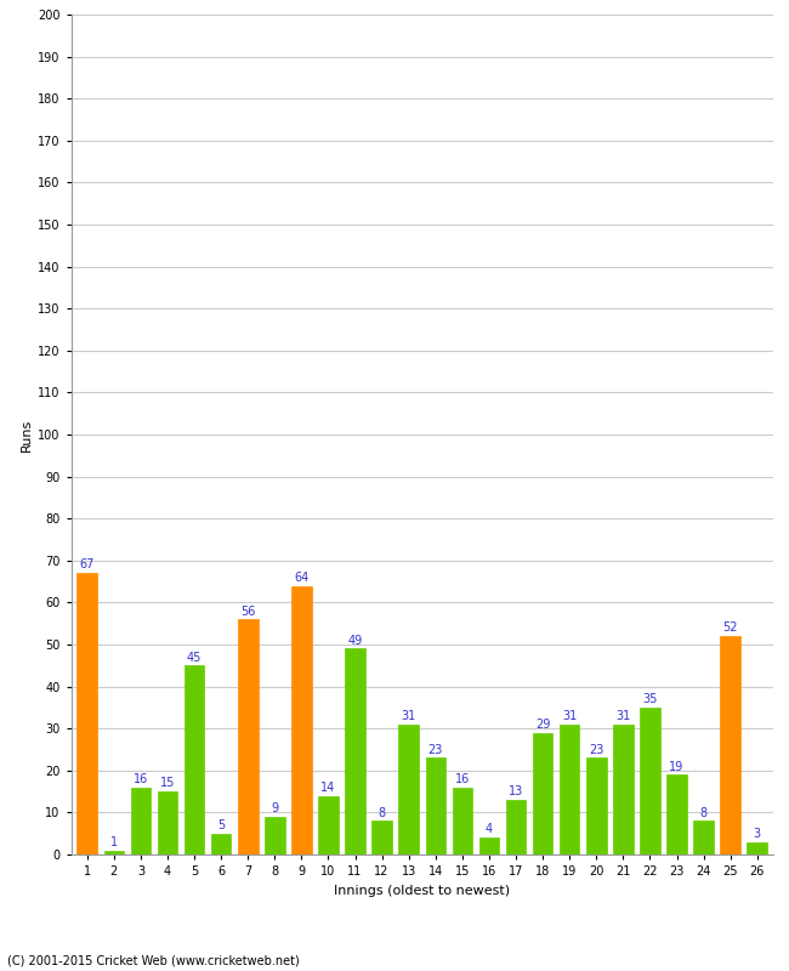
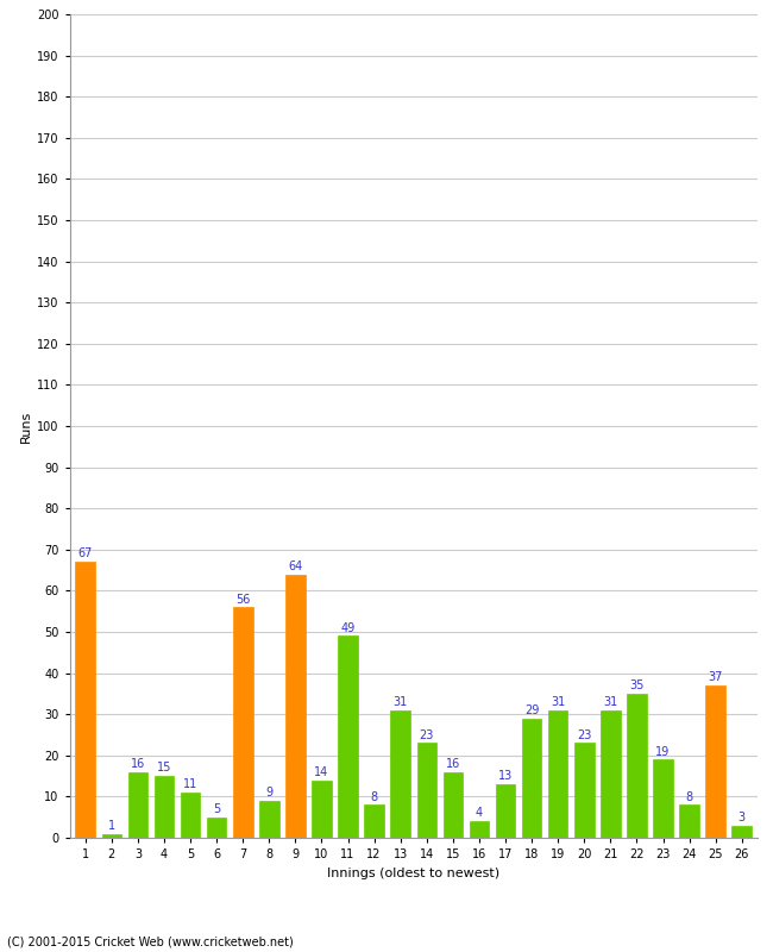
5: 45 -> 11
25: 52 -> 37
